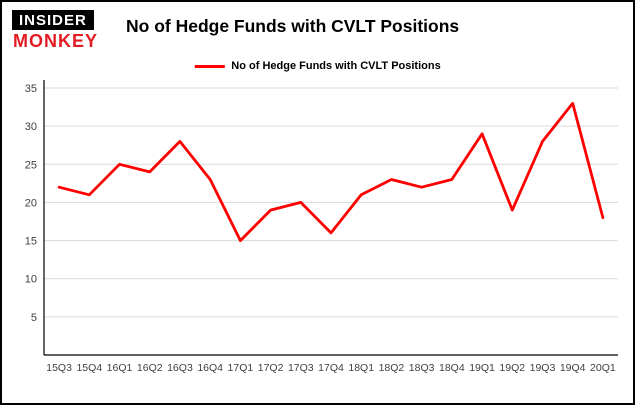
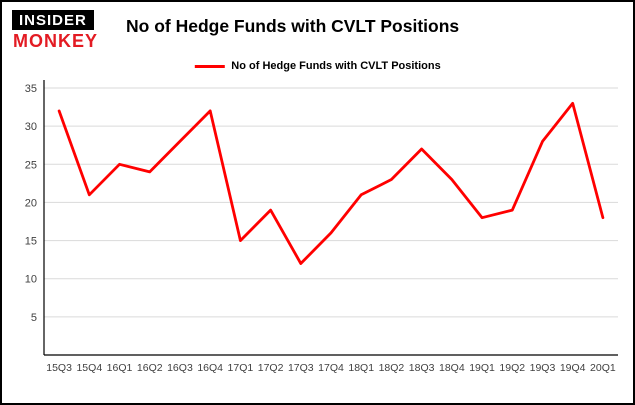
15Q3: 22 -> 32
16Q4: 23 -> 32
17Q3: 20 -> 12
18Q3: 22 -> 27
19Q1: 29 -> 18
